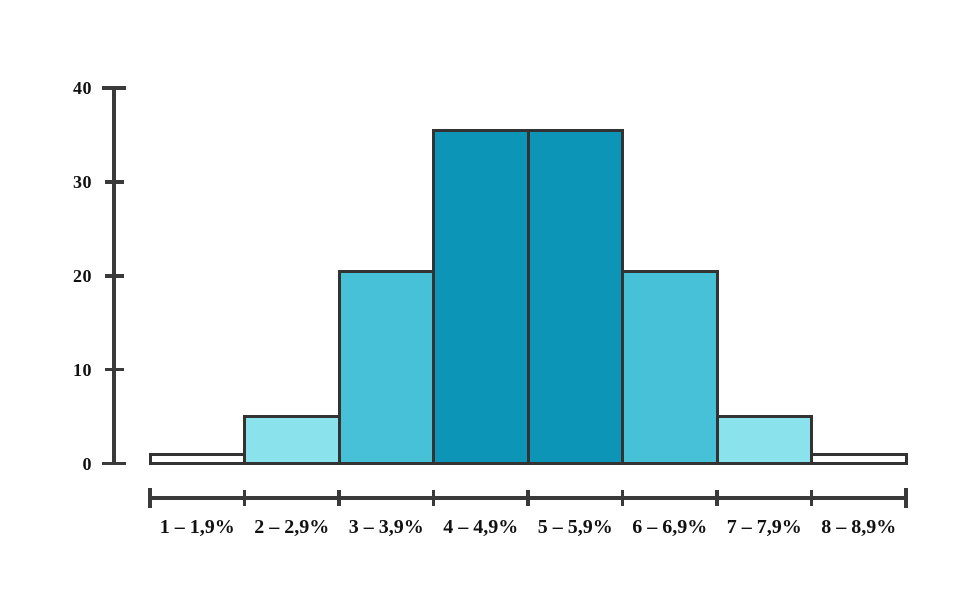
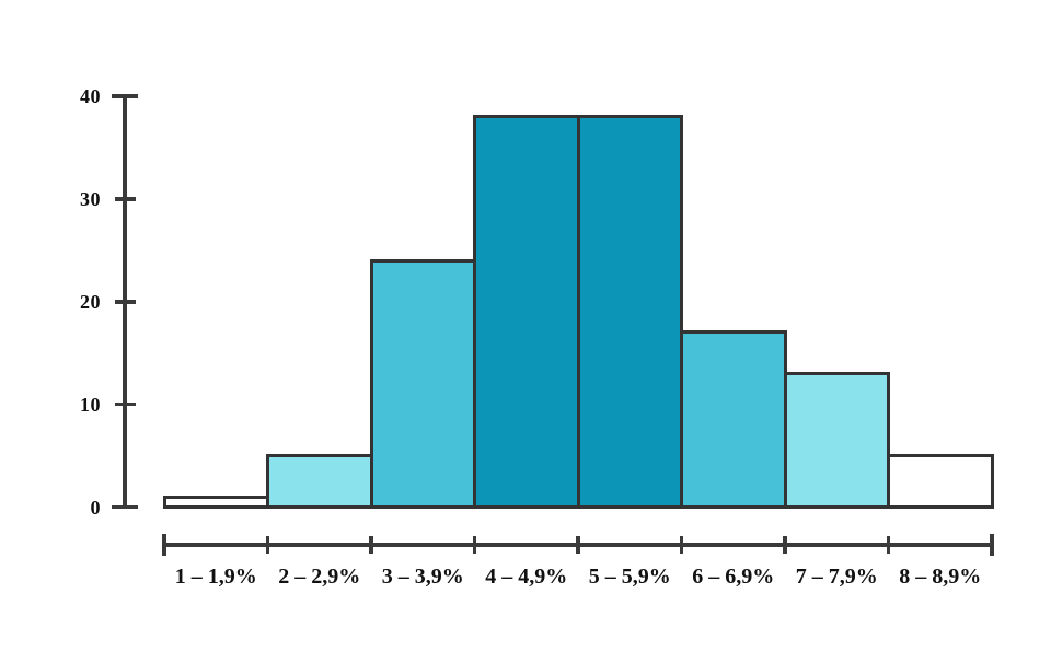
3 – 3,9%: 20 -> 24
4 – 4,9%: 36 -> 38
5 – 5,9%: 36 -> 38
6 – 6,9%: 20 -> 17
7 – 7,9%: 5 -> 13
8 – 8,9%: 1 -> 5
